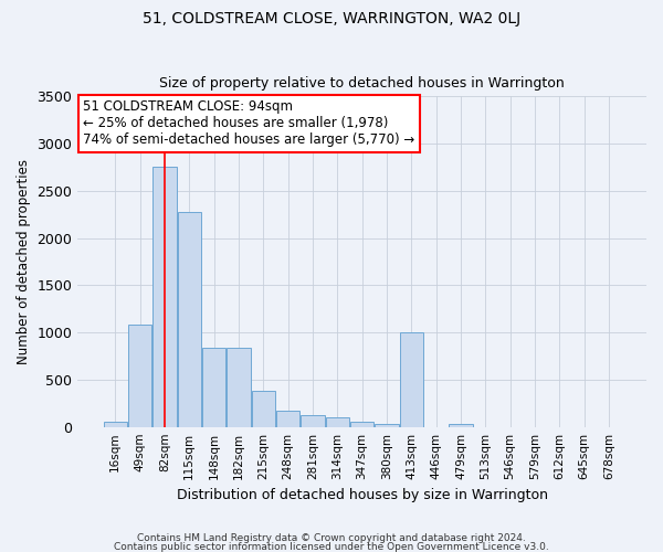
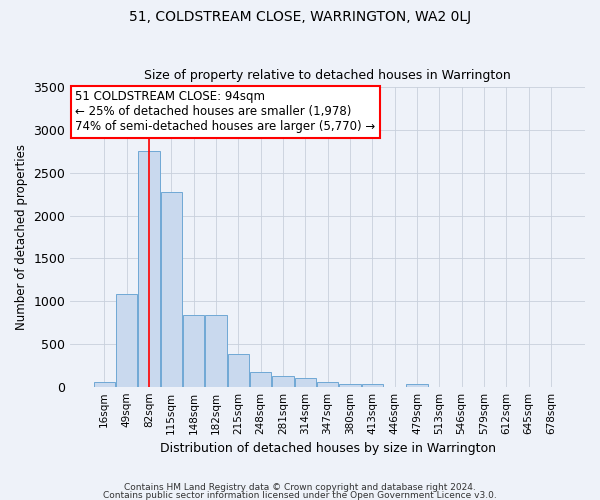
413sqm: 1000 -> 30
